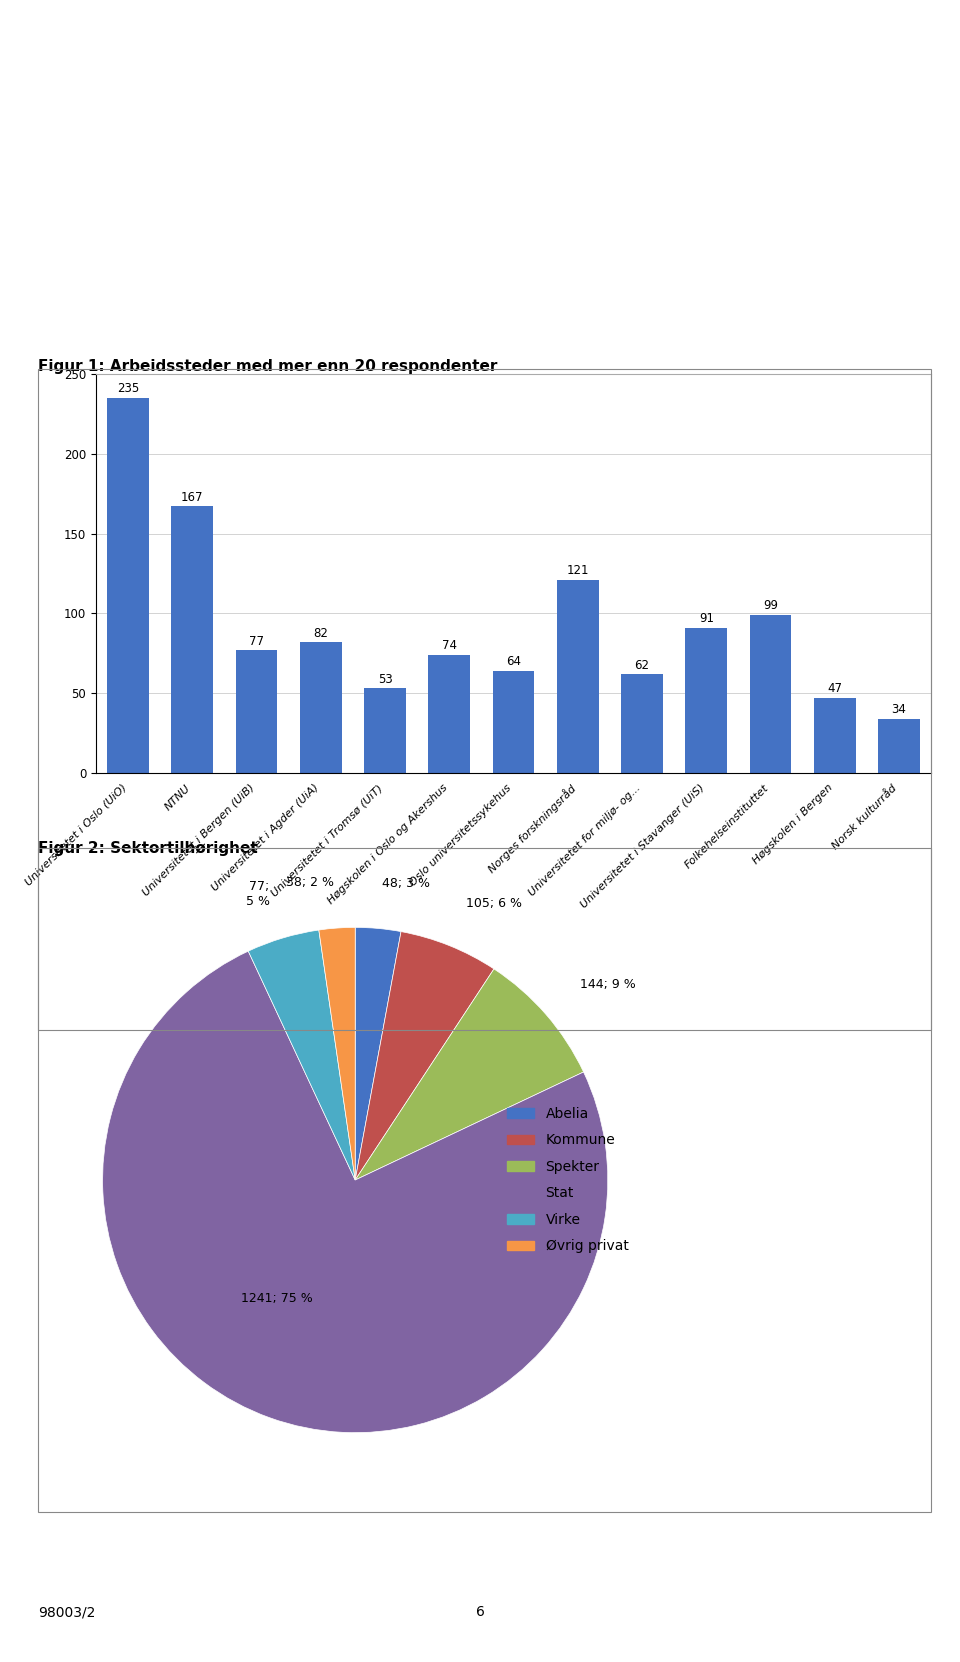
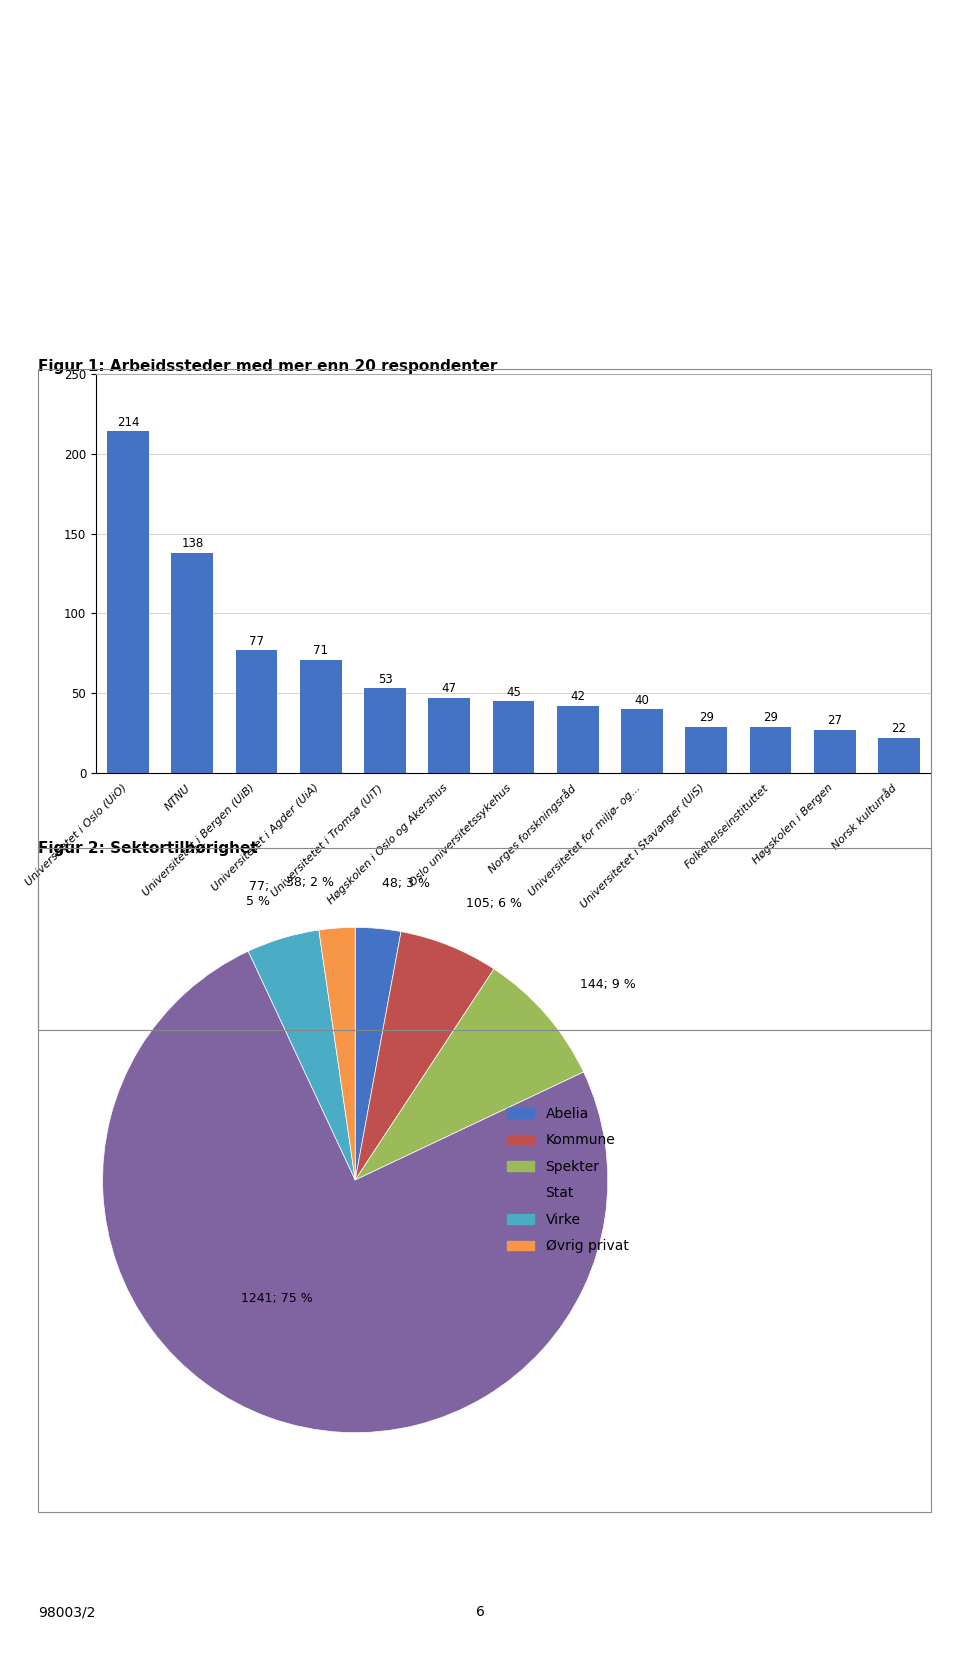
Universitetet i Oslo (UiO): 235 -> 214
NTNU: 167 -> 138
Universitetet i Agder (UiA): 82 -> 71
Høgskolen i Oslo og Akershus: 74 -> 47
Oslo universitetssykehus: 64 -> 45
Norges forskningsråd: 121 -> 42
Universitetet for miljø- og...: 62 -> 40
Universitetet i Stavanger (UiS): 91 -> 29
Folkehelseinstituttet: 99 -> 29
Høgskolen i Bergen: 47 -> 27
Norsk kulturråd: 34 -> 22
